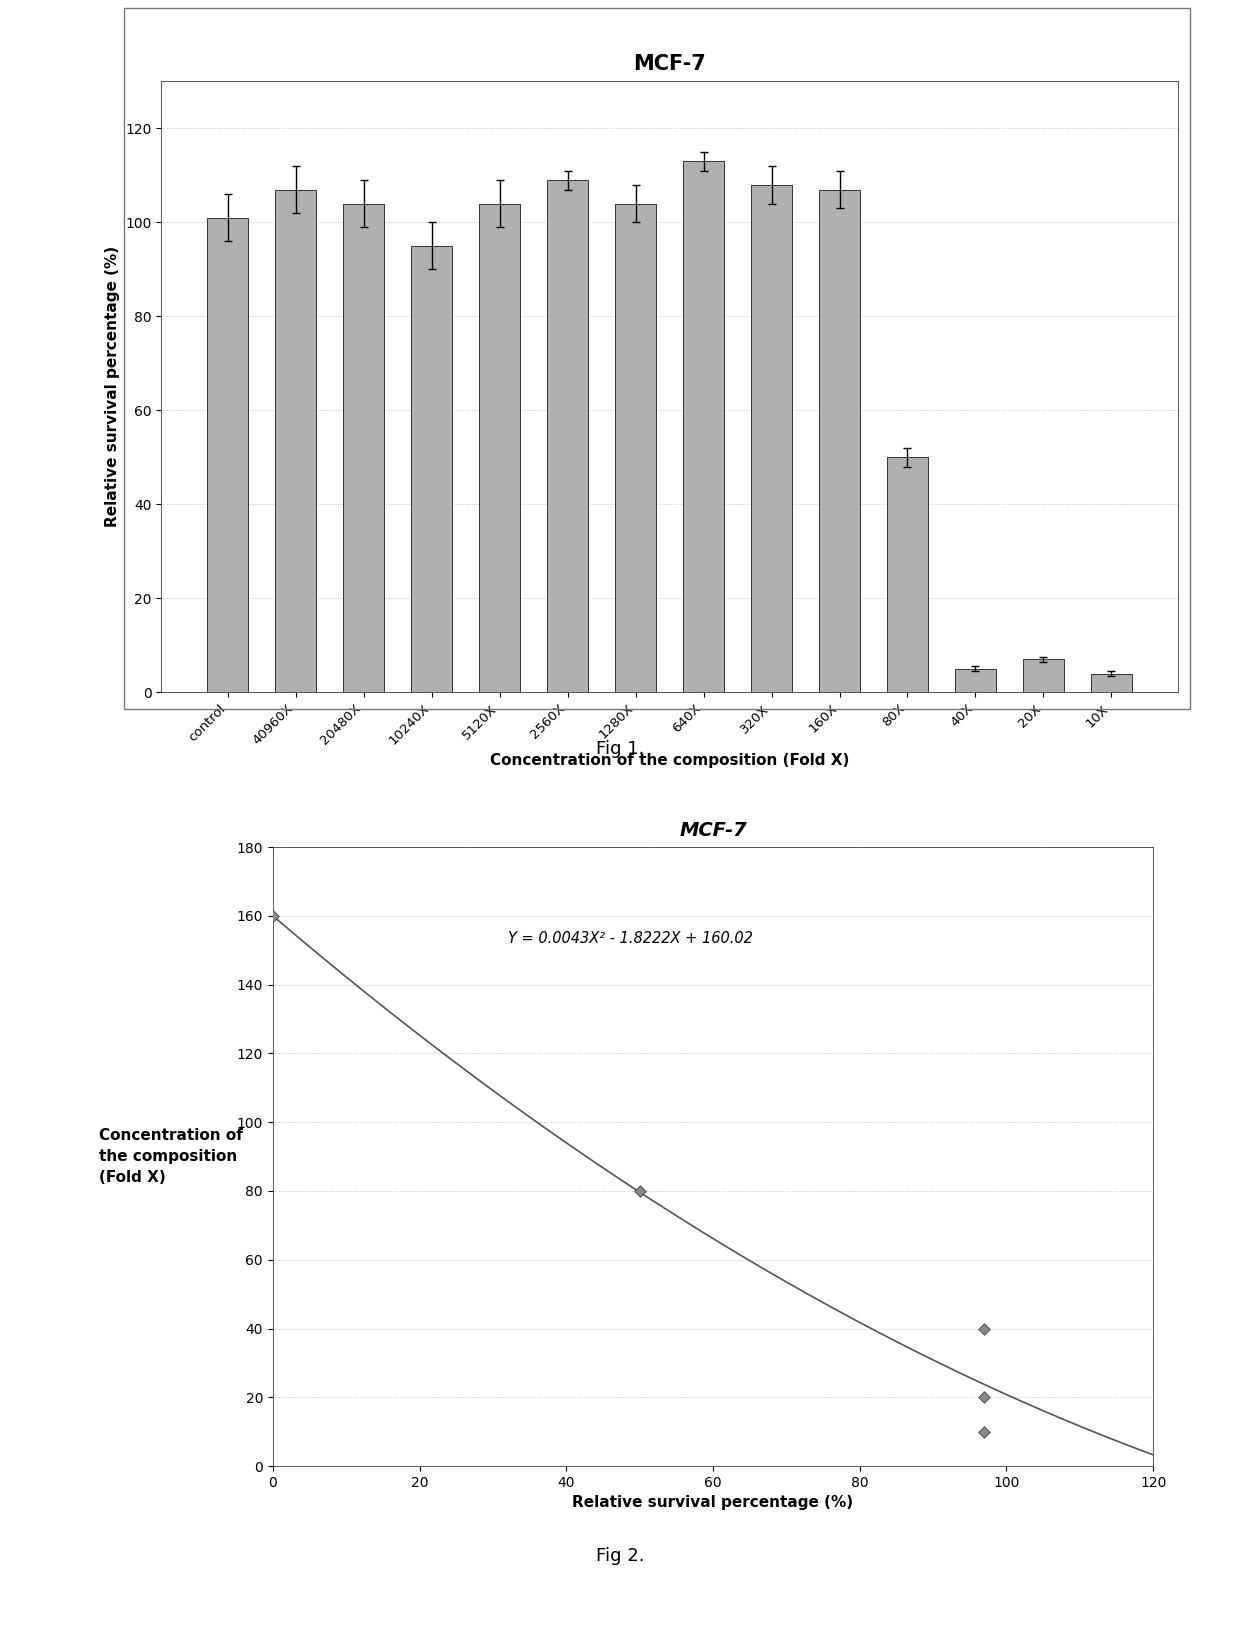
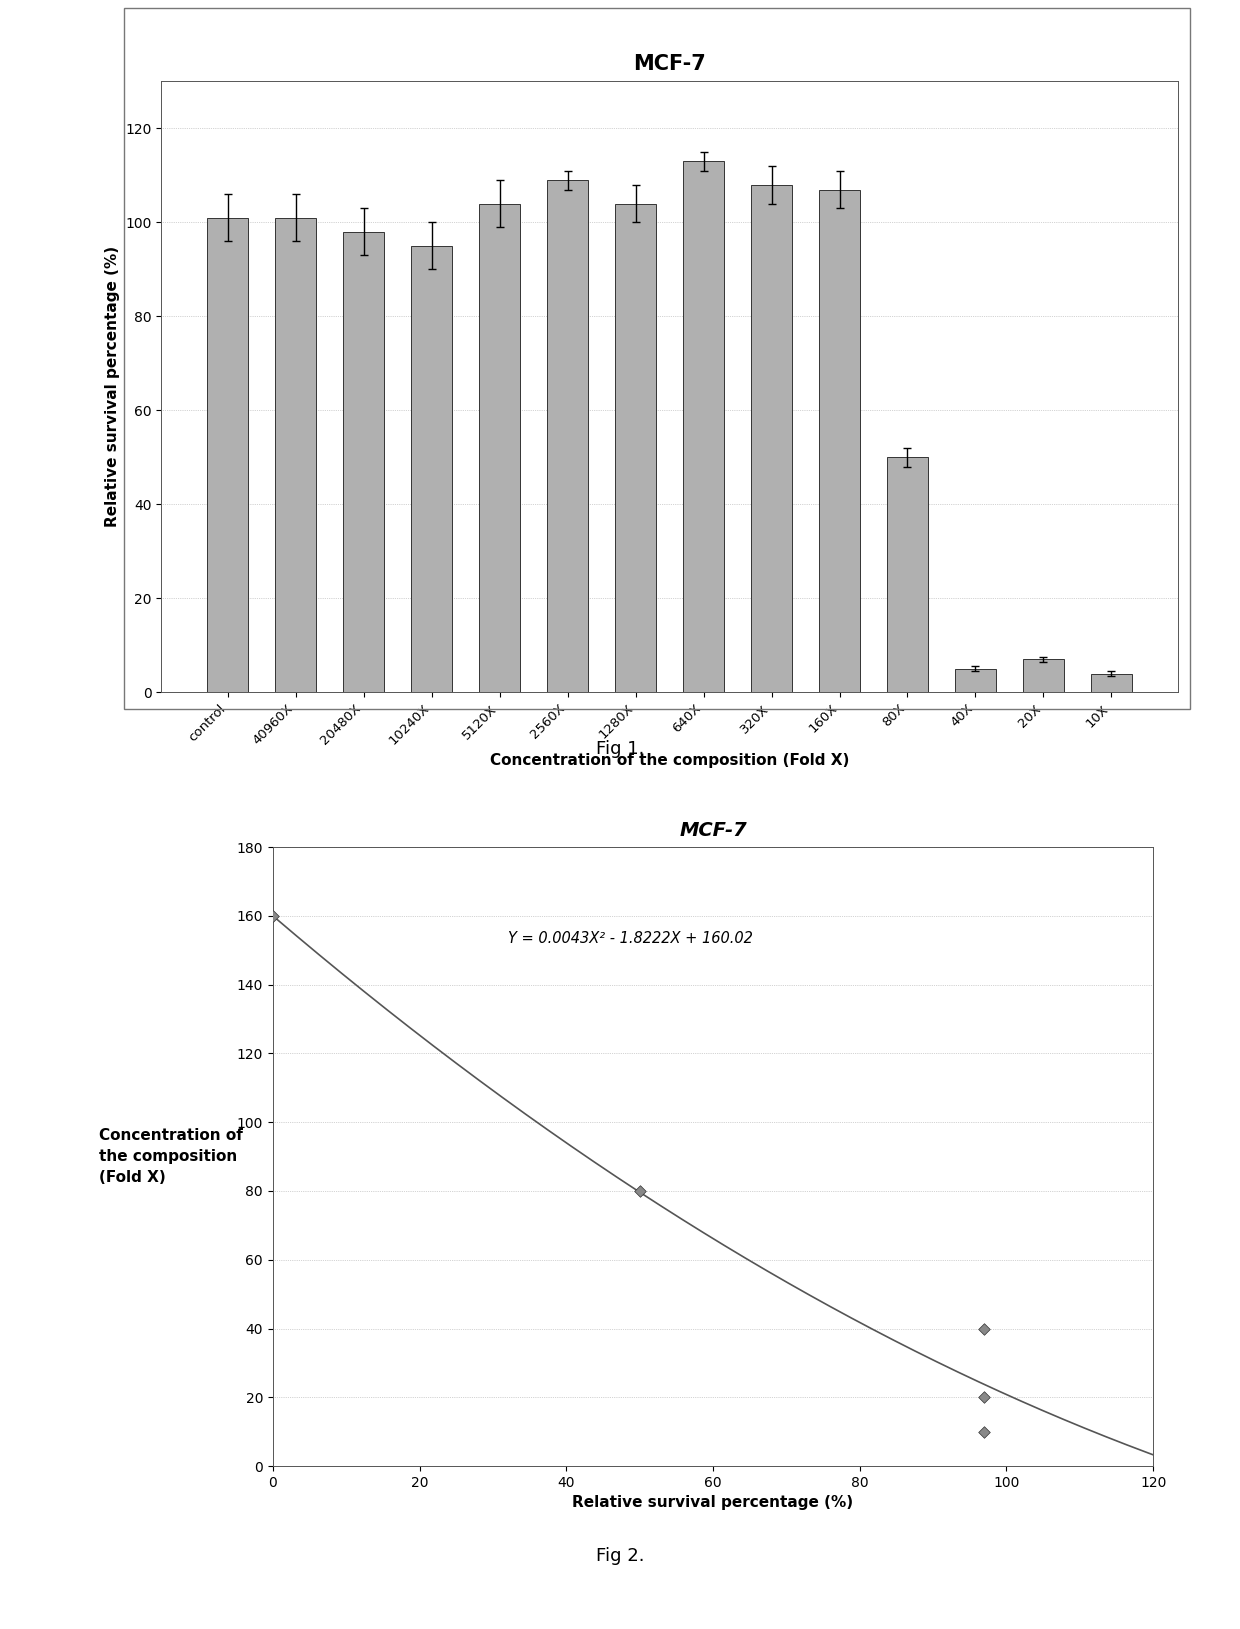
40960X: 107 -> 101
20480X: 104 -> 98
